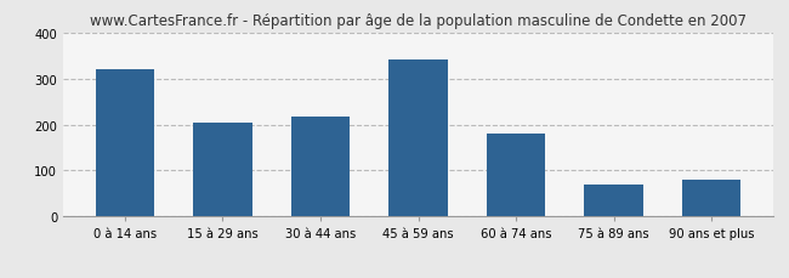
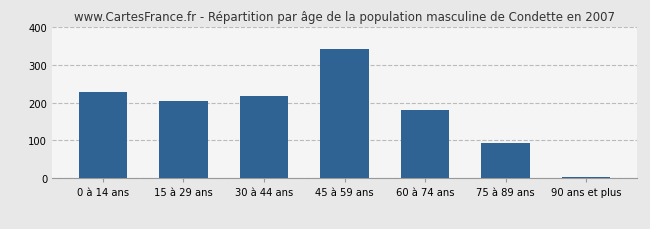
0 à 14 ans: 320 -> 228
75 à 89 ans: 70 -> 93
90 ans et plus: 80 -> 5
